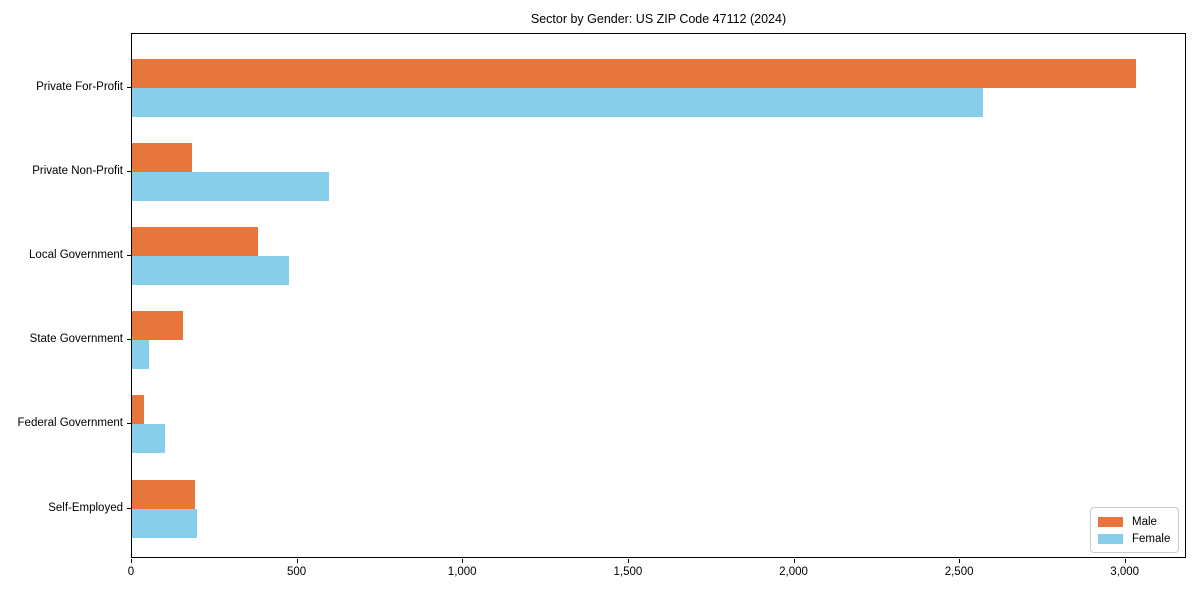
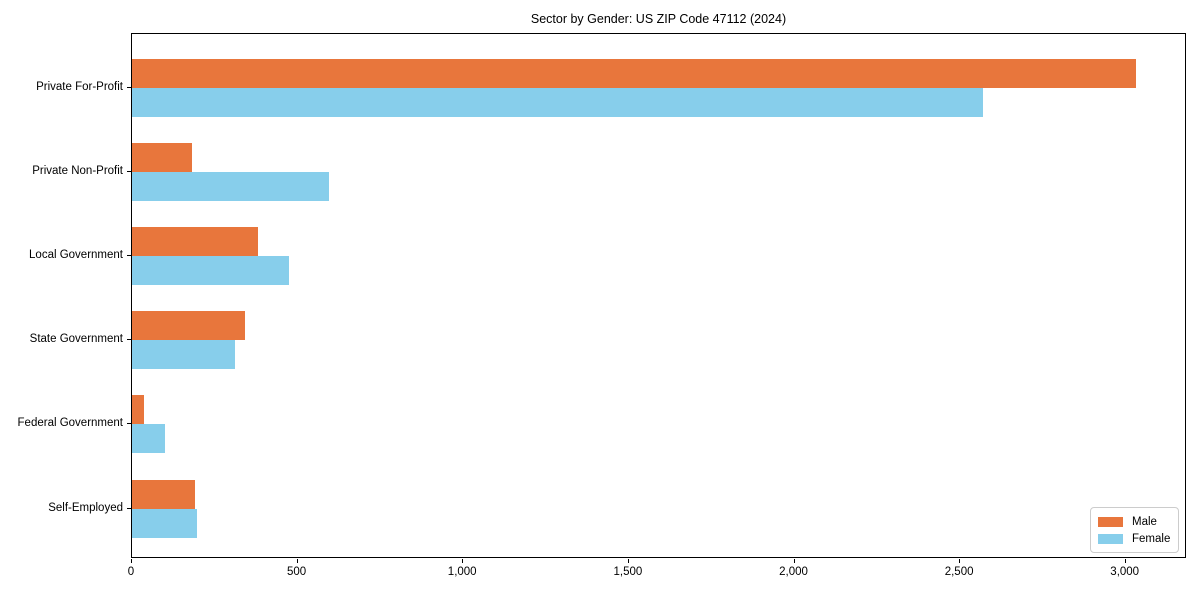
Male/State Government: 160 -> 340
Female/State Government: 50 -> 310
